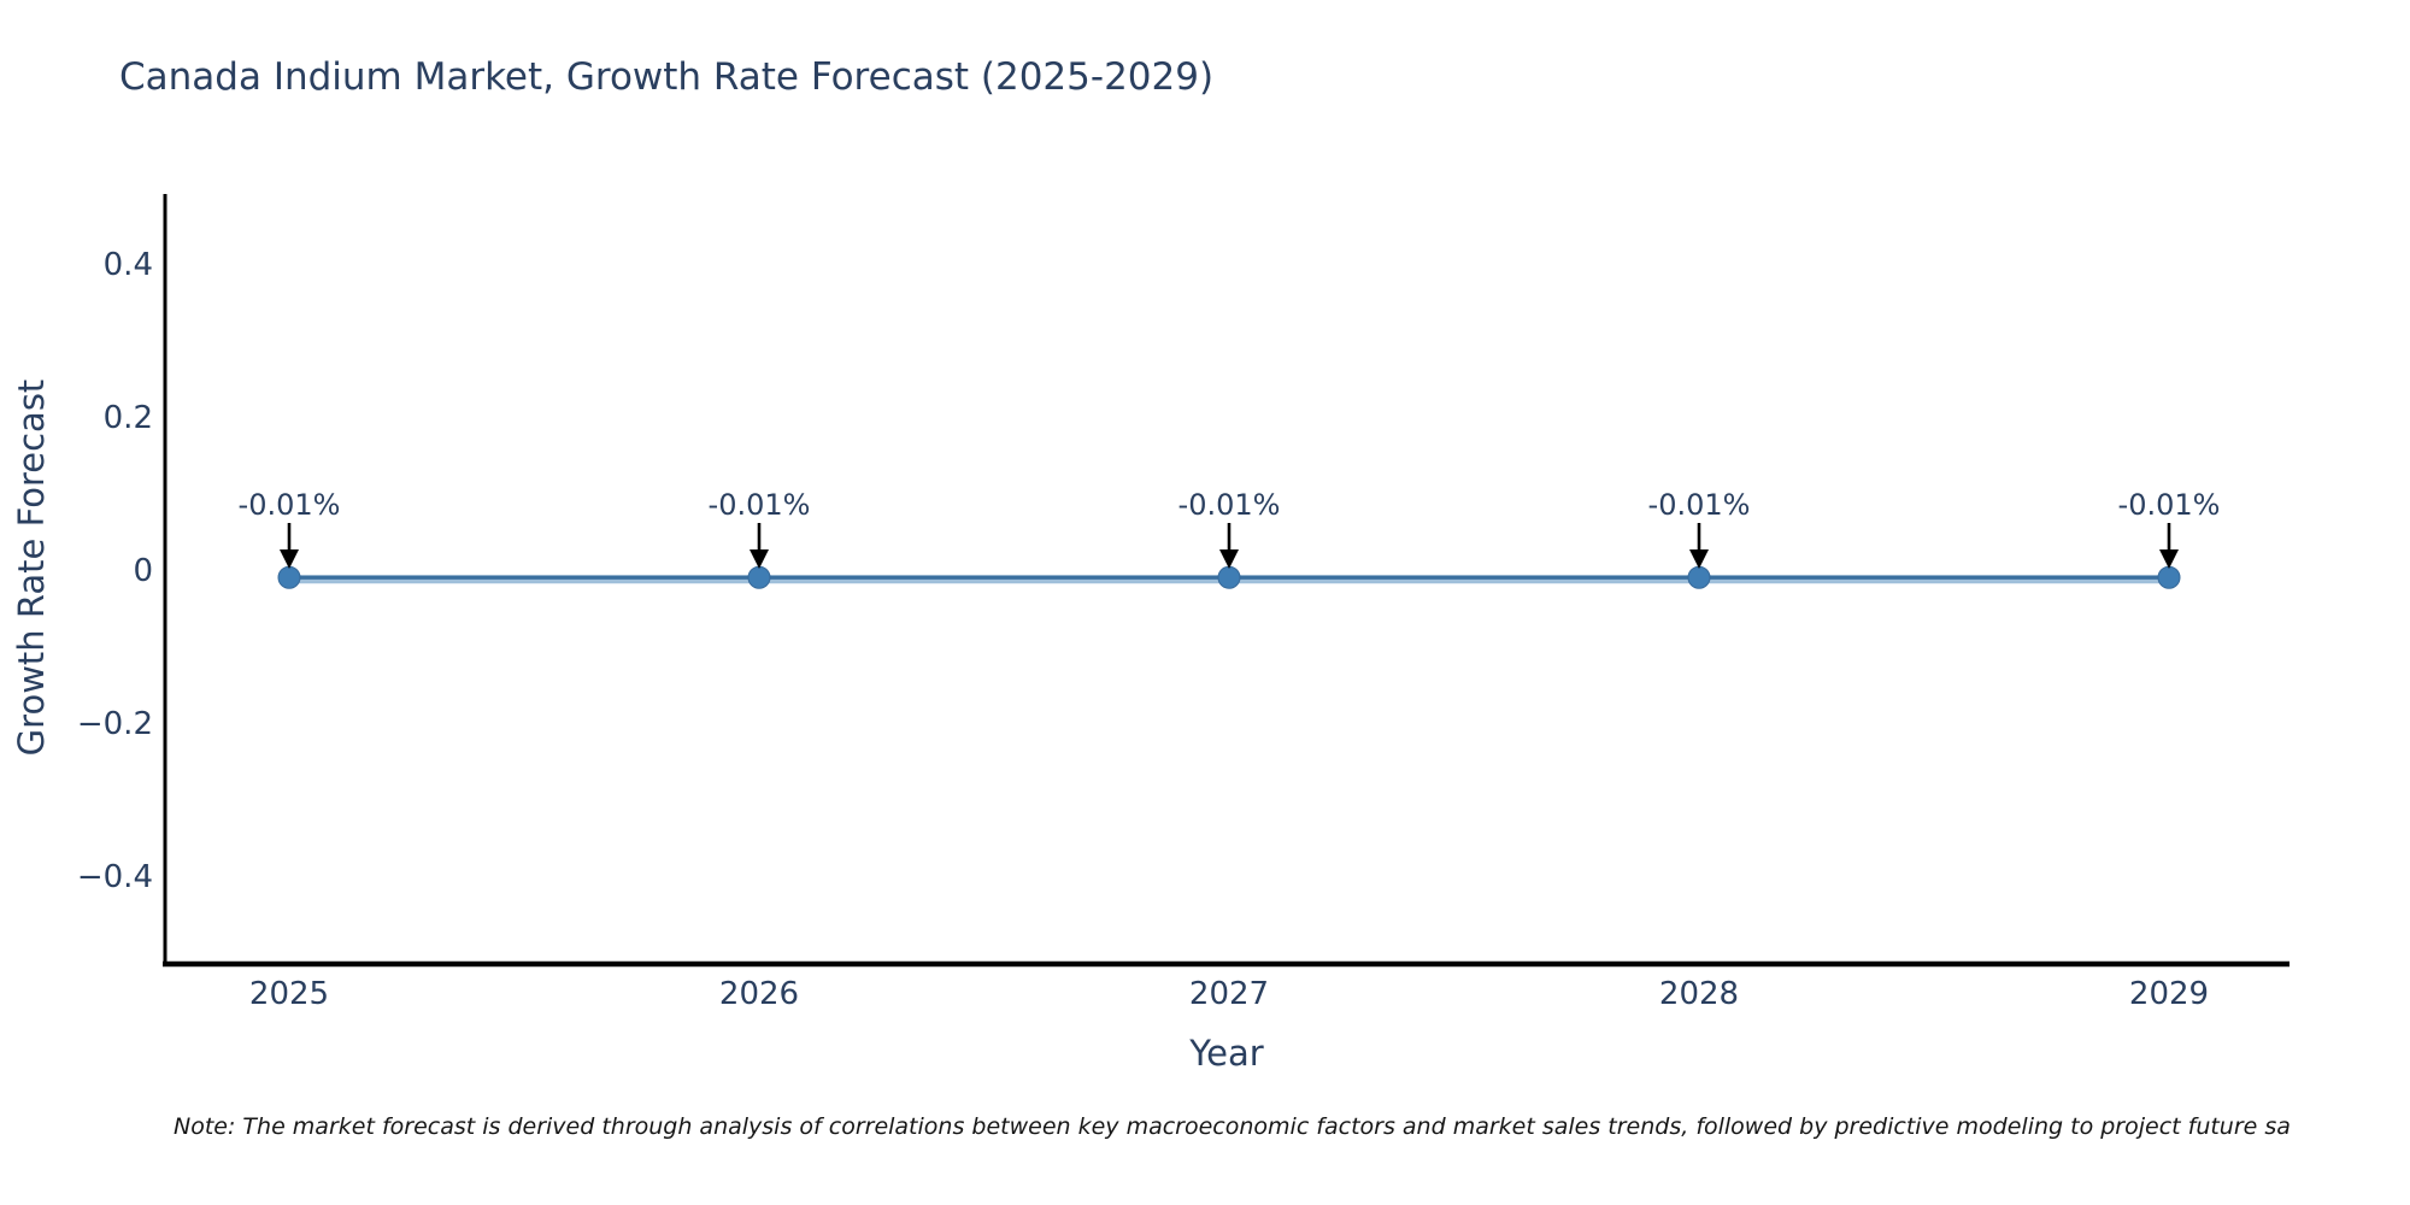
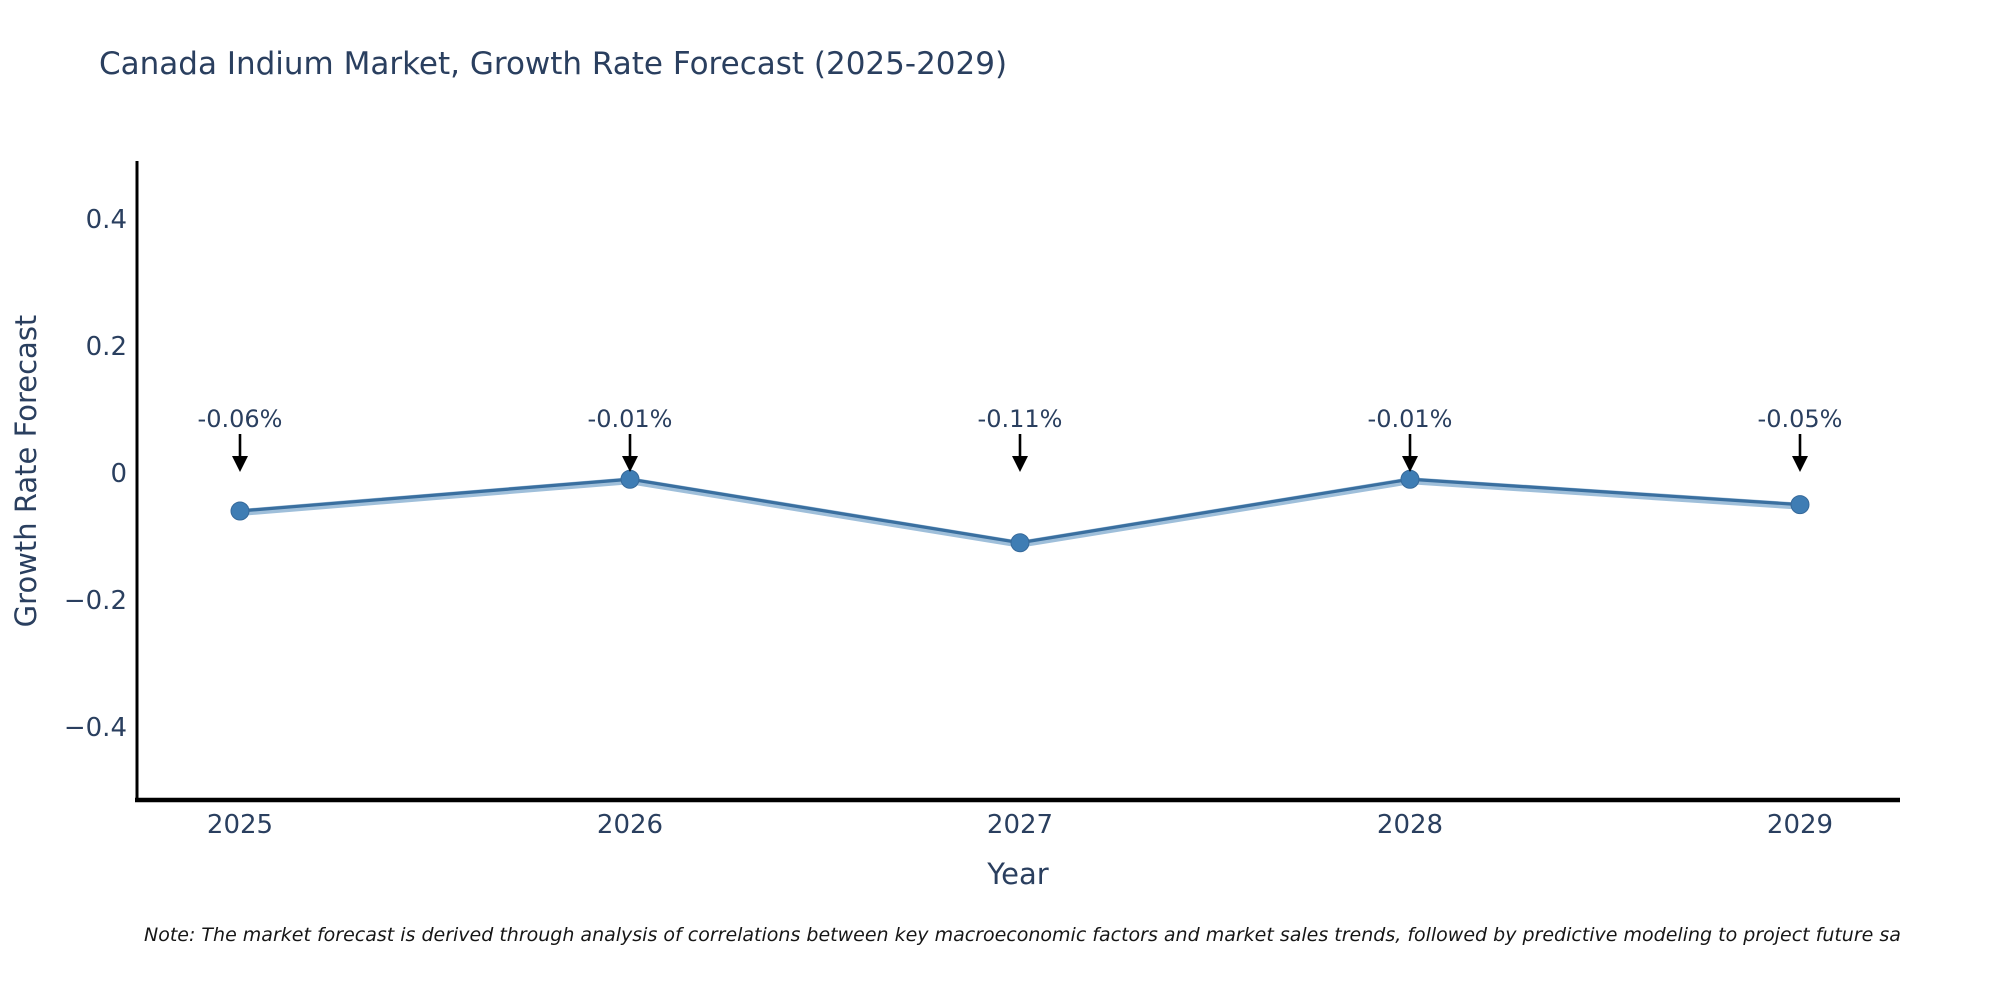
2025: -0.01% -> -0.06%
2027: -0.01% -> -0.11%
2029: -0.01% -> -0.05%
